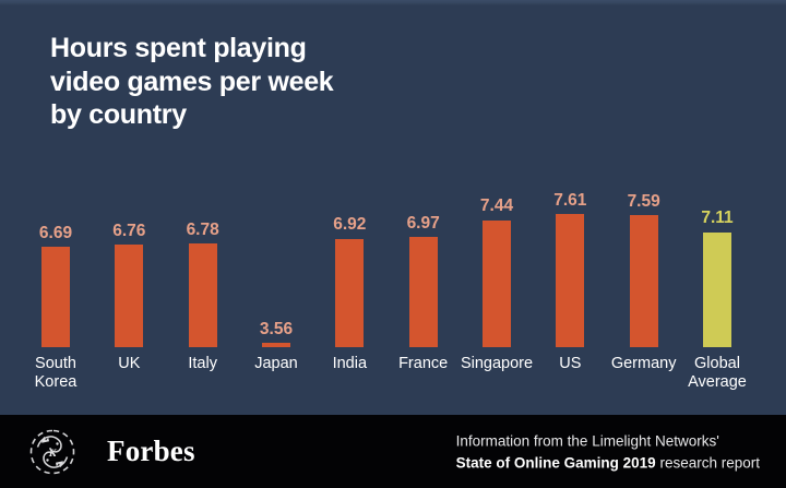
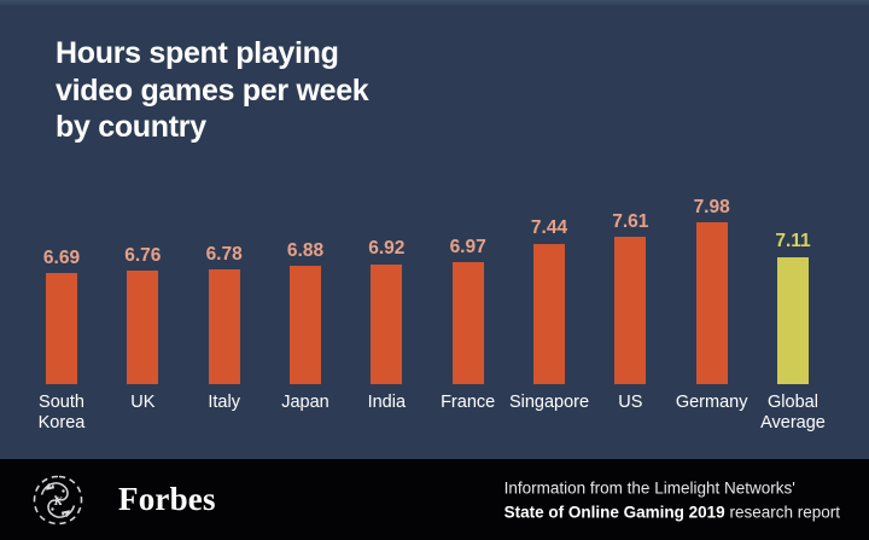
Japan: 3.56 -> 6.88
Germany: 7.59 -> 7.98
